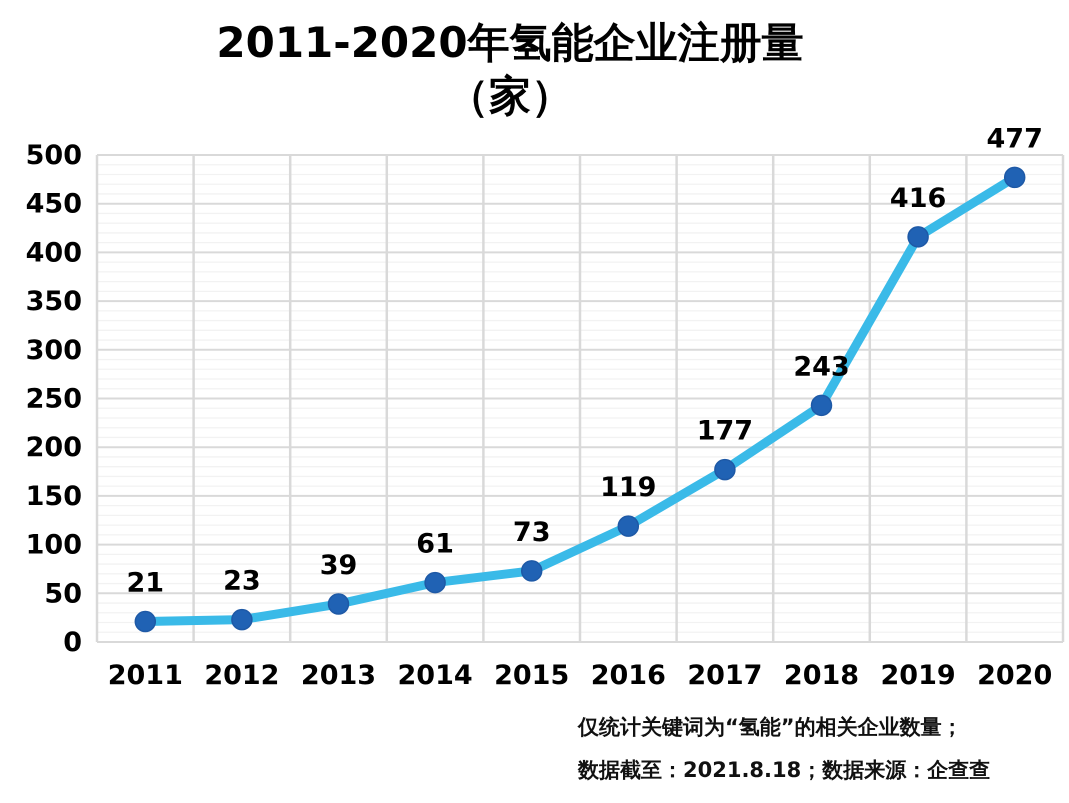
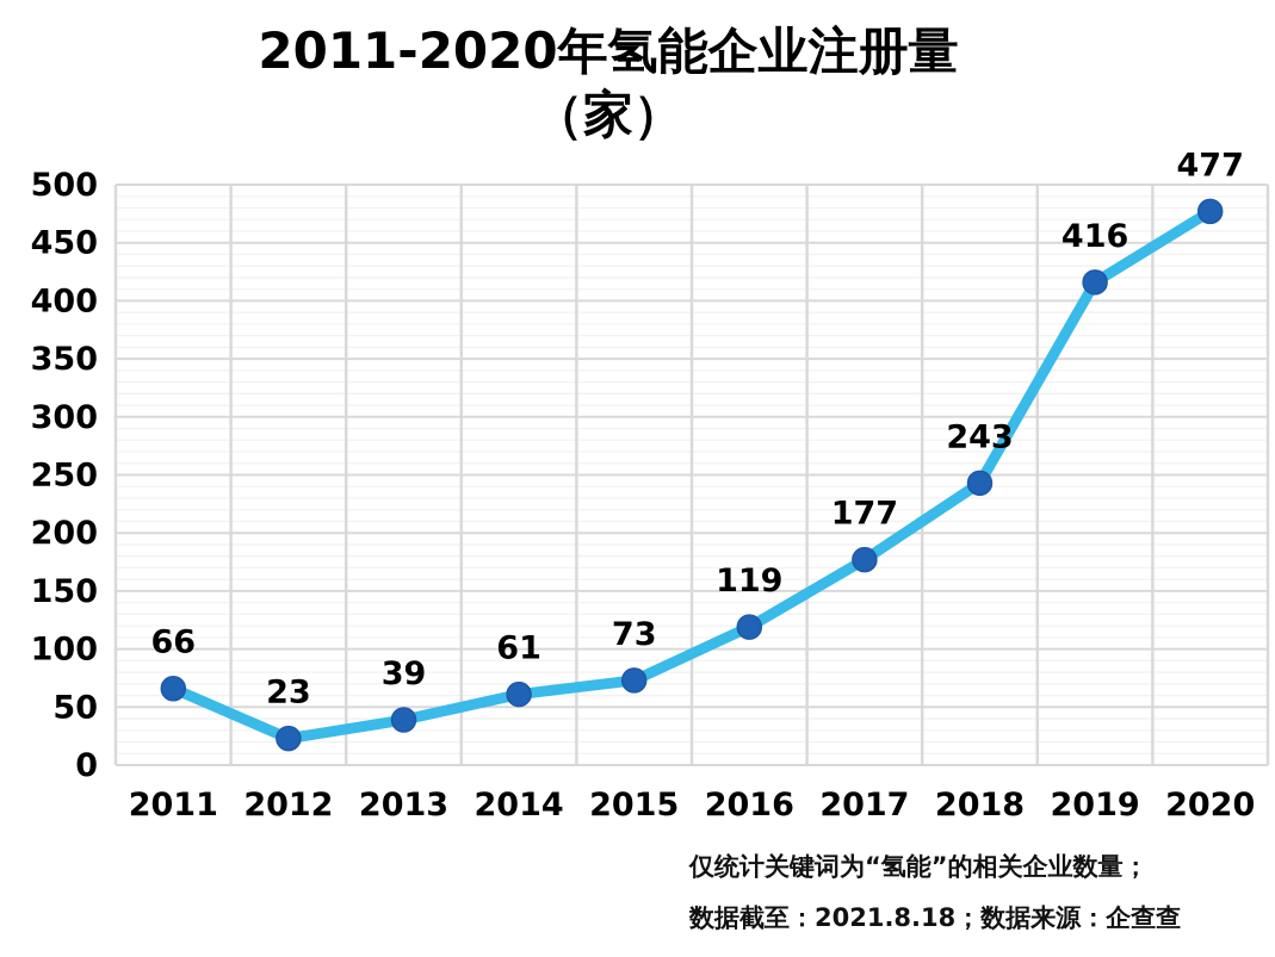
2011: 21 -> 66
